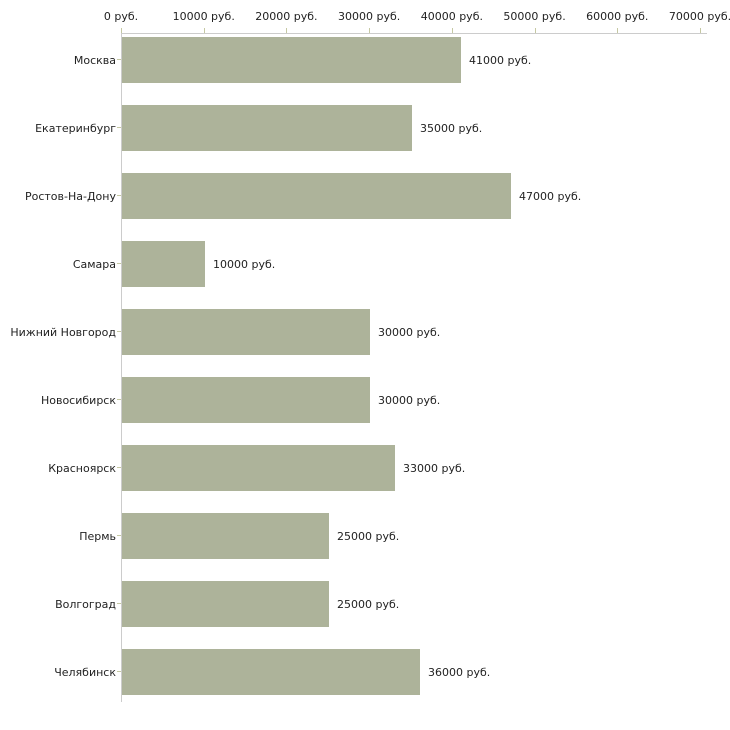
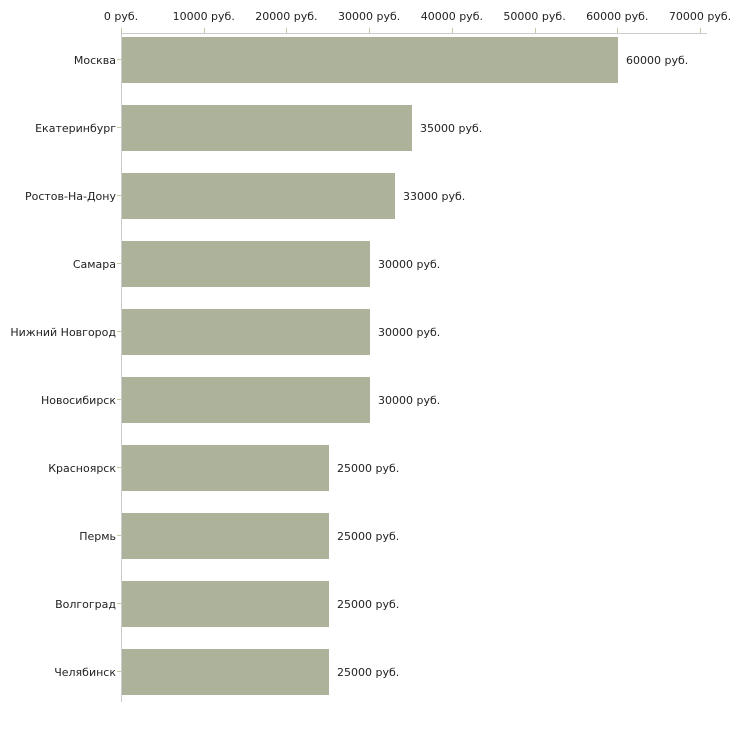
Москва: 41000 -> 60000
Ростов-На-Дону: 47000 -> 33000
Самара: 10000 -> 30000
Красноярск: 33000 -> 25000
Челябинск: 36000 -> 25000
